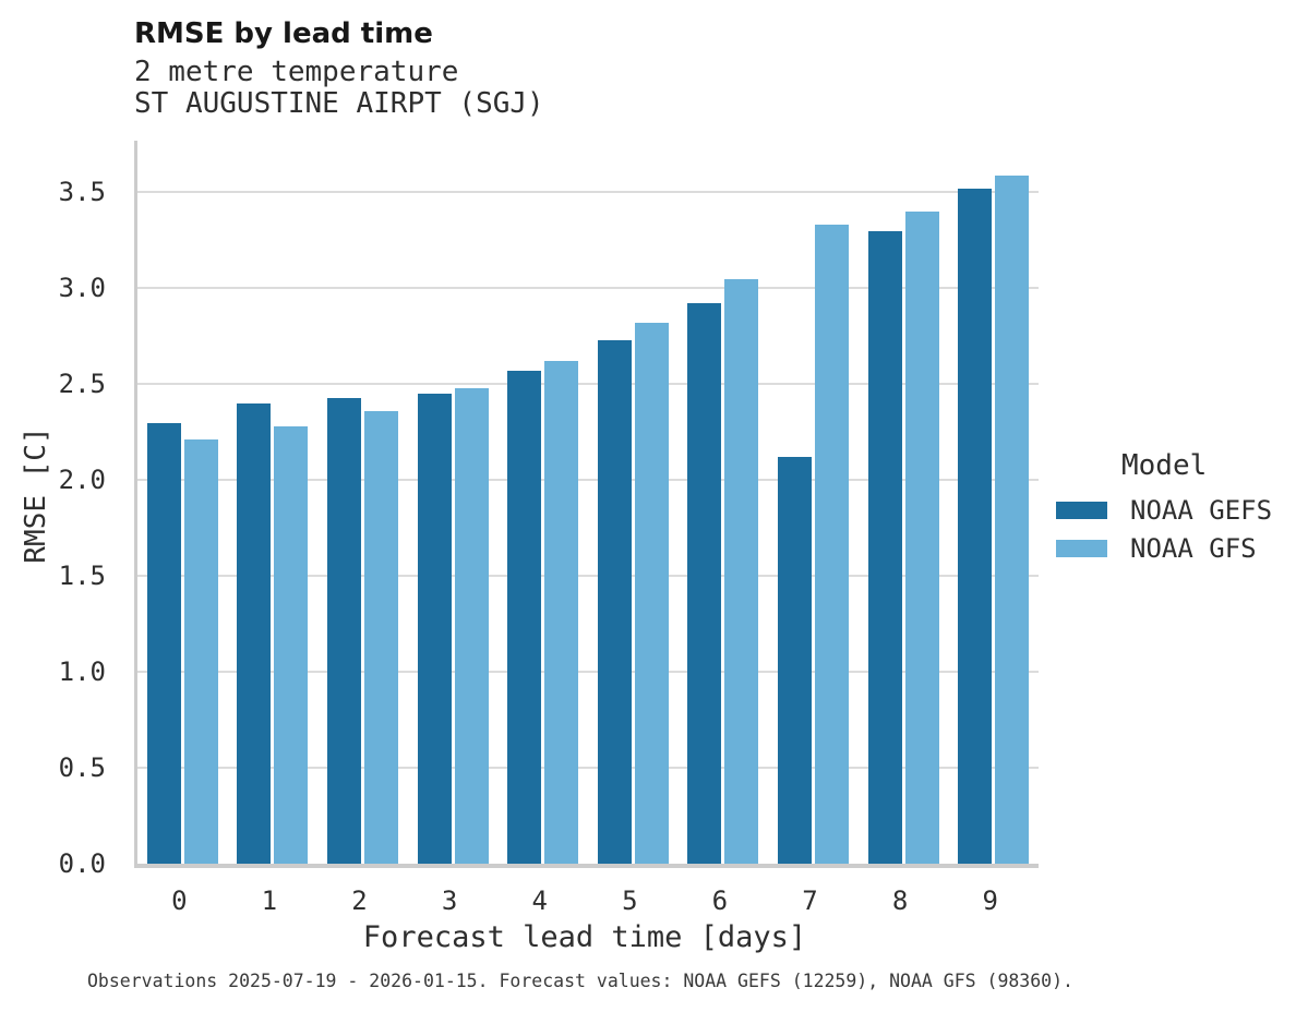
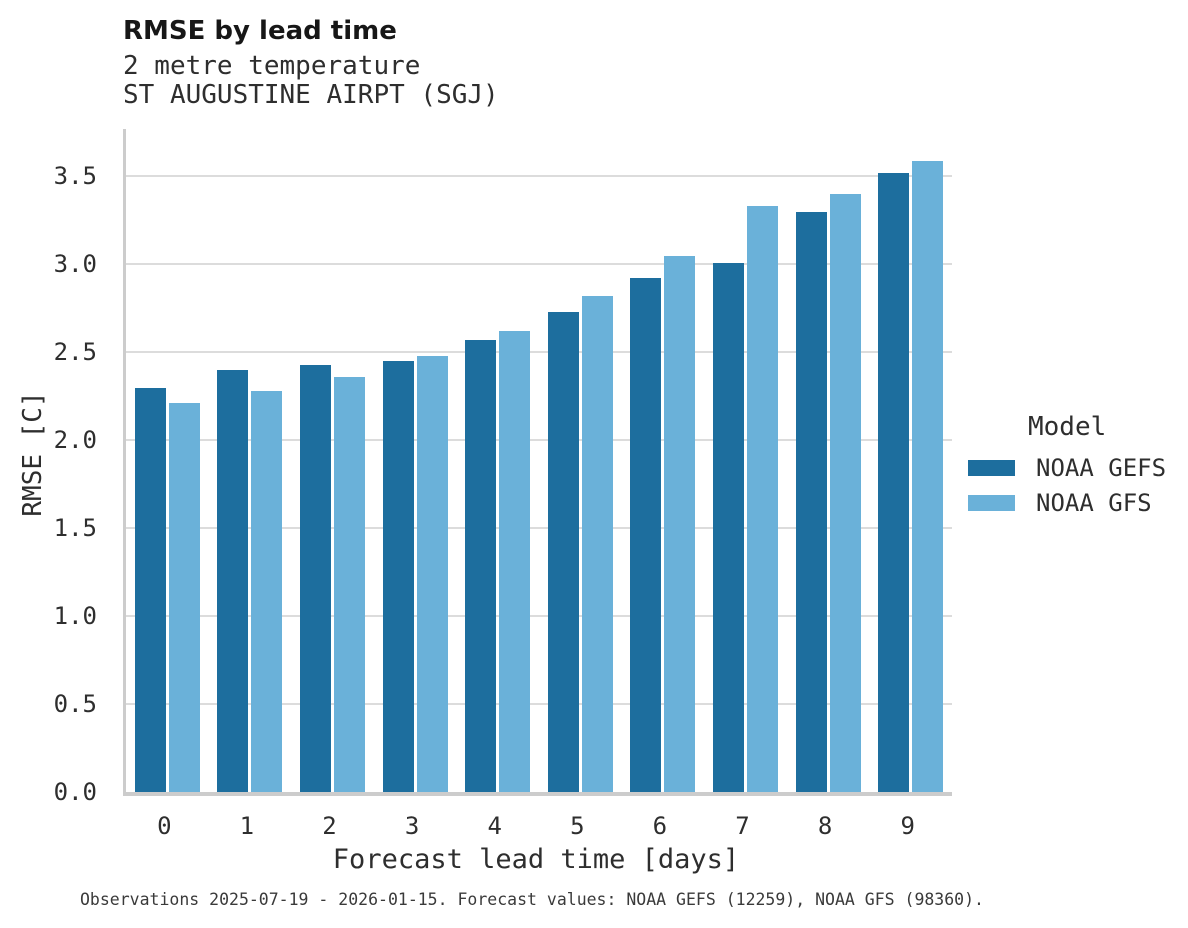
NOAA GEFS/7: 2.12 -> 3.01
